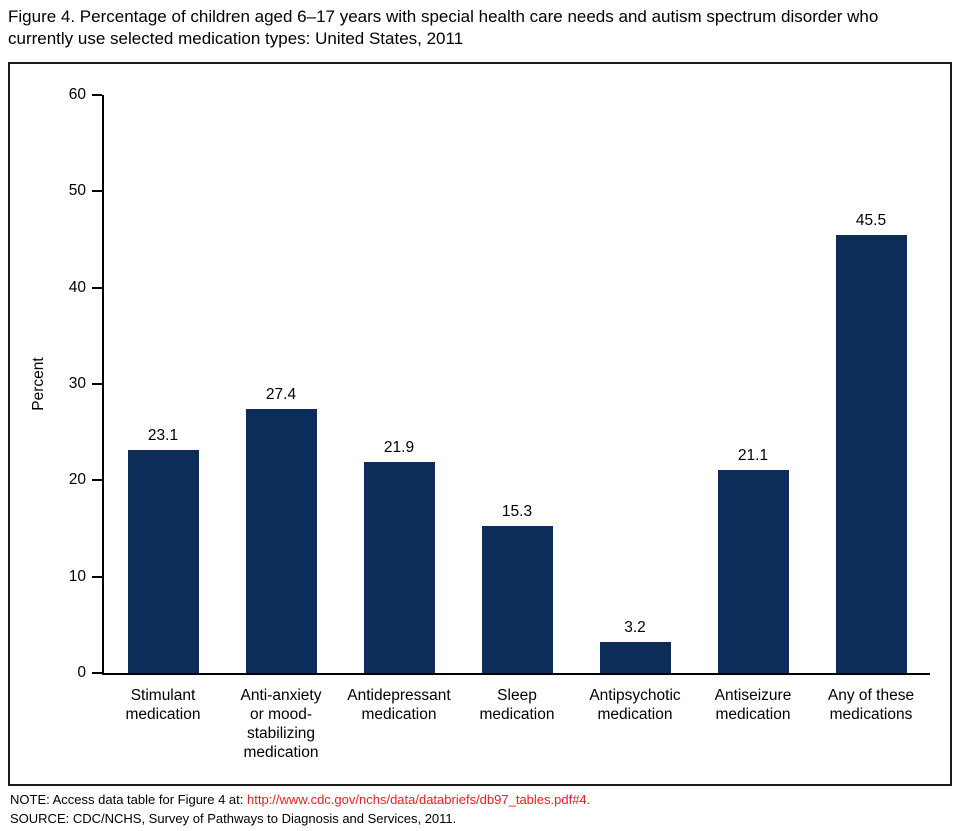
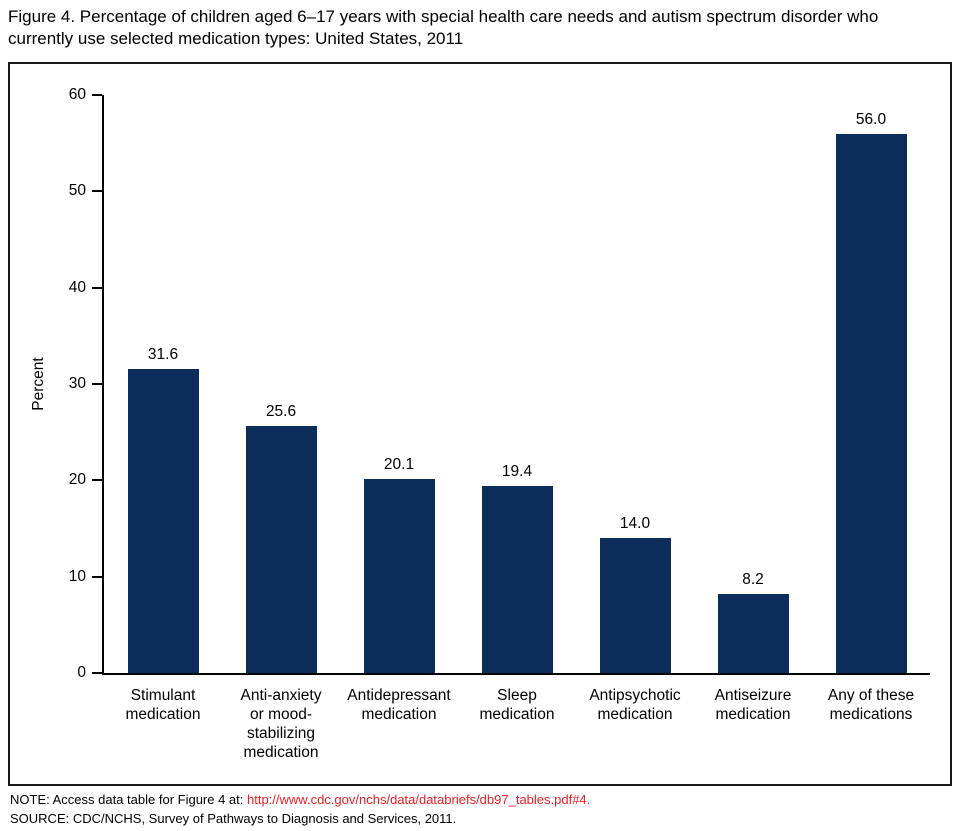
Stimulant medication: 23.1 -> 31.6
Anti-anxiety or mood-stabilizing medication: 27.4 -> 25.6
Antidepressant medication: 21.9 -> 20.1
Sleep medication: 15.3 -> 19.4
Antipsychotic medication: 3.2 -> 14.0
Antiseizure medication: 21.1 -> 8.2
Any of these medications: 45.5 -> 56.0
